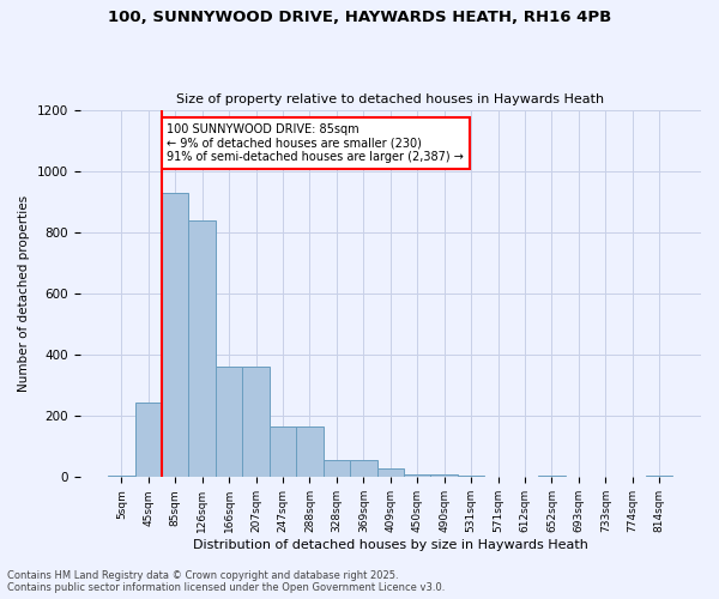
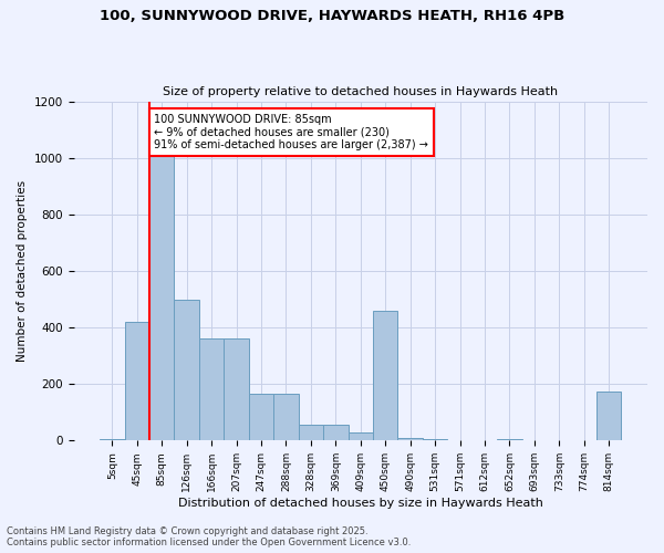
45sqm: 245 -> 420
85sqm: 930 -> 1010
126sqm: 840 -> 500
450sqm: 10 -> 460
814sqm: 5 -> 175
